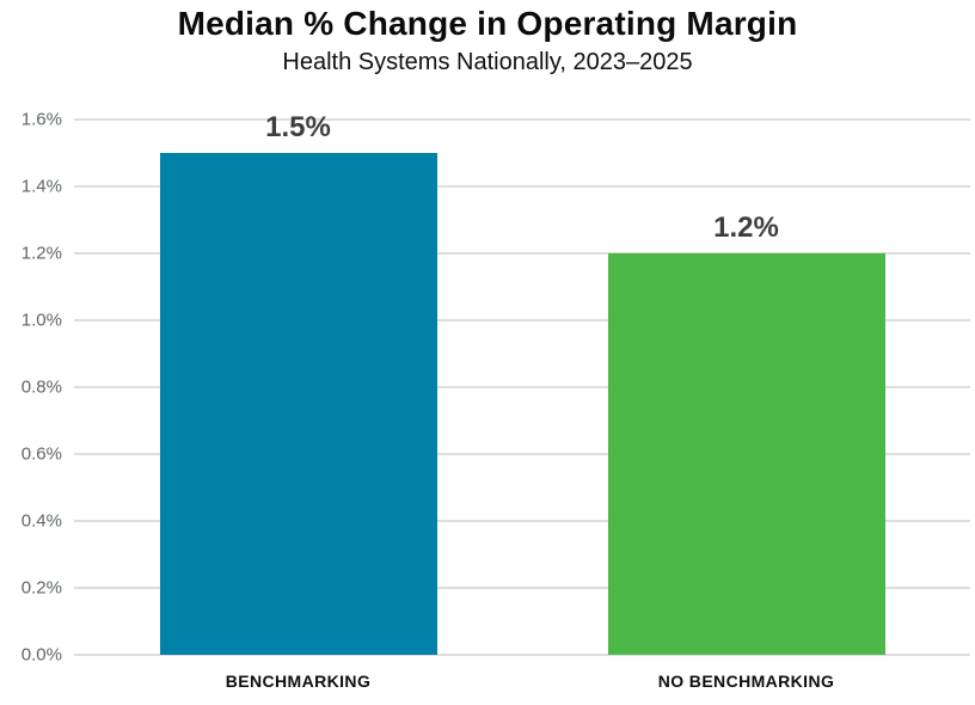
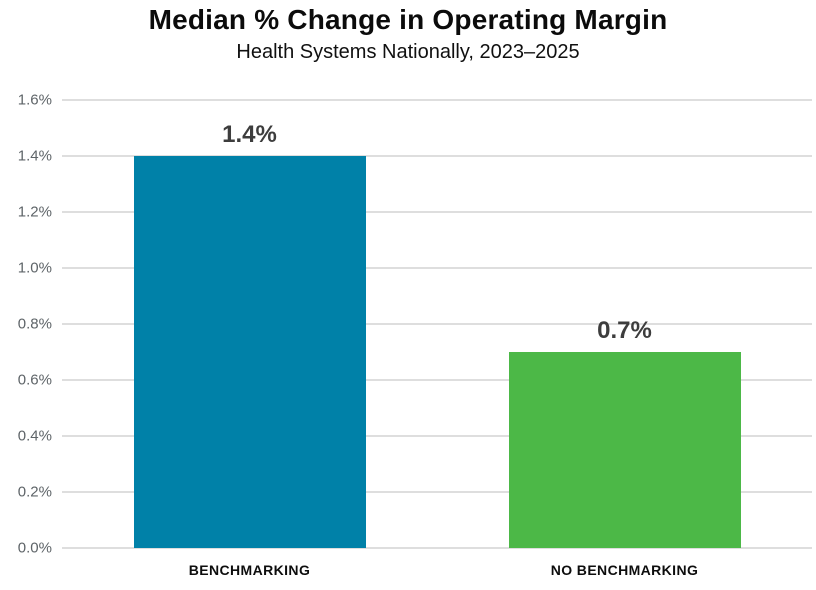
BENCHMARKING: 1.5% -> 1.4%
NO BENCHMARKING: 1.2% -> 0.7%
